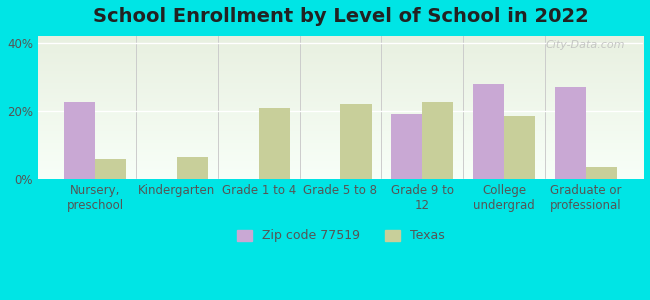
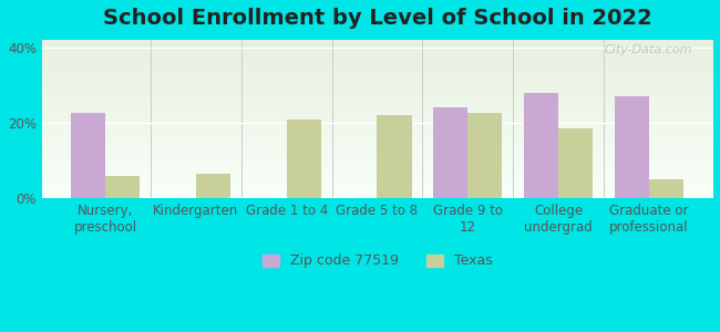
Zip code 77519/Grade 9 to 12: 19.0% -> 24.0%
Texas/Graduate or professional: 3.5% -> 5.0%
